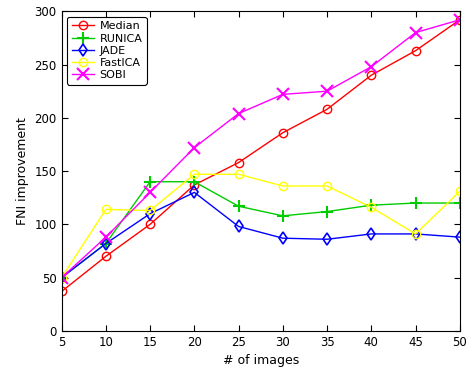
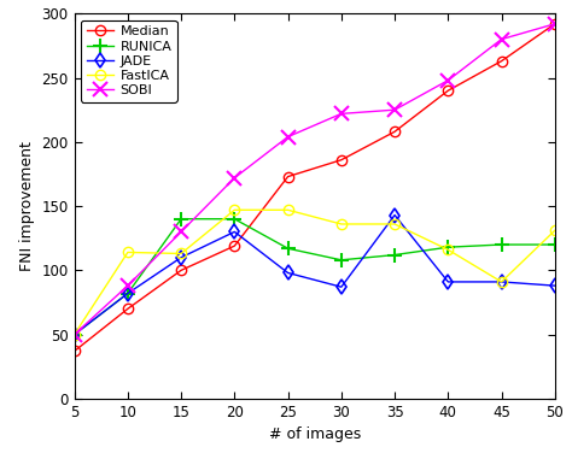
Median/20: 137 -> 119
Median/25: 158 -> 173
JADE/35: 86 -> 143
